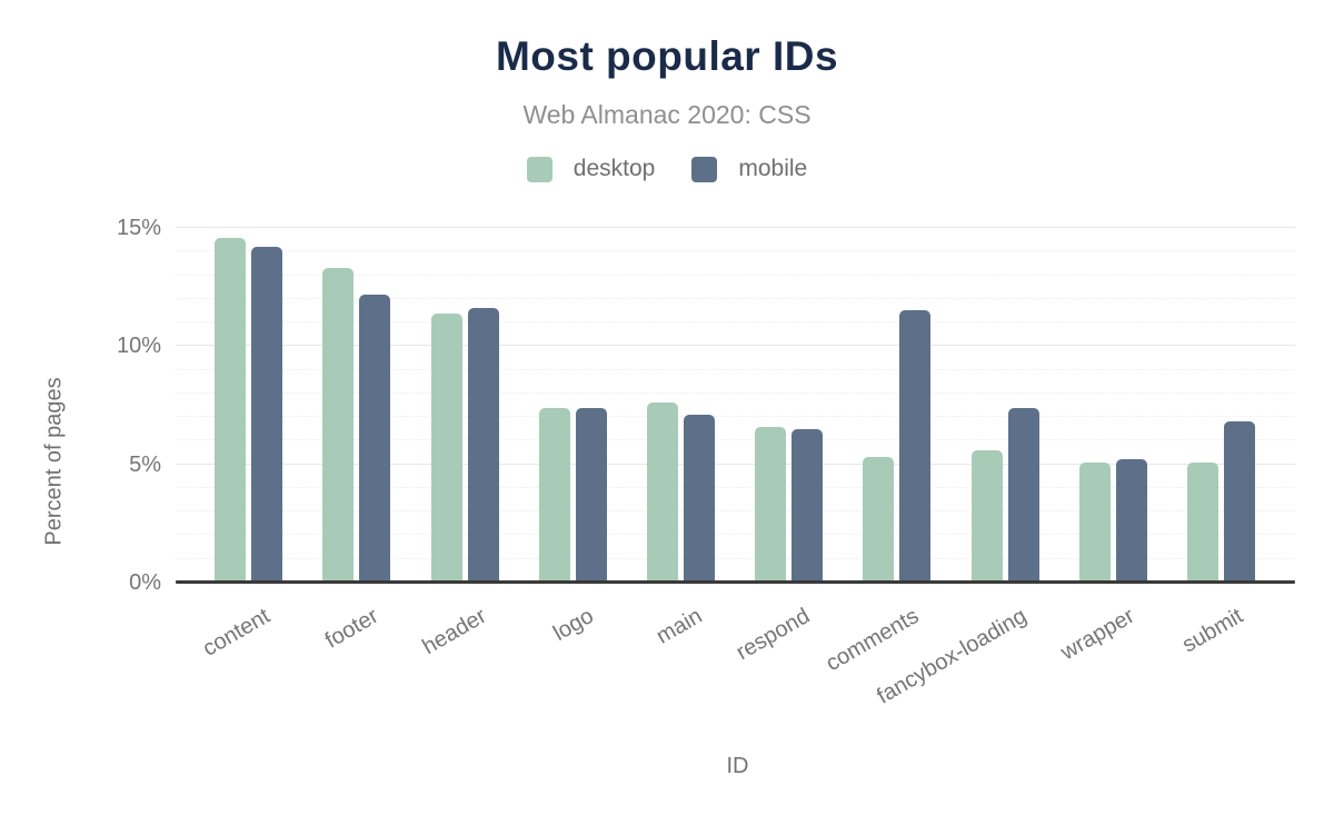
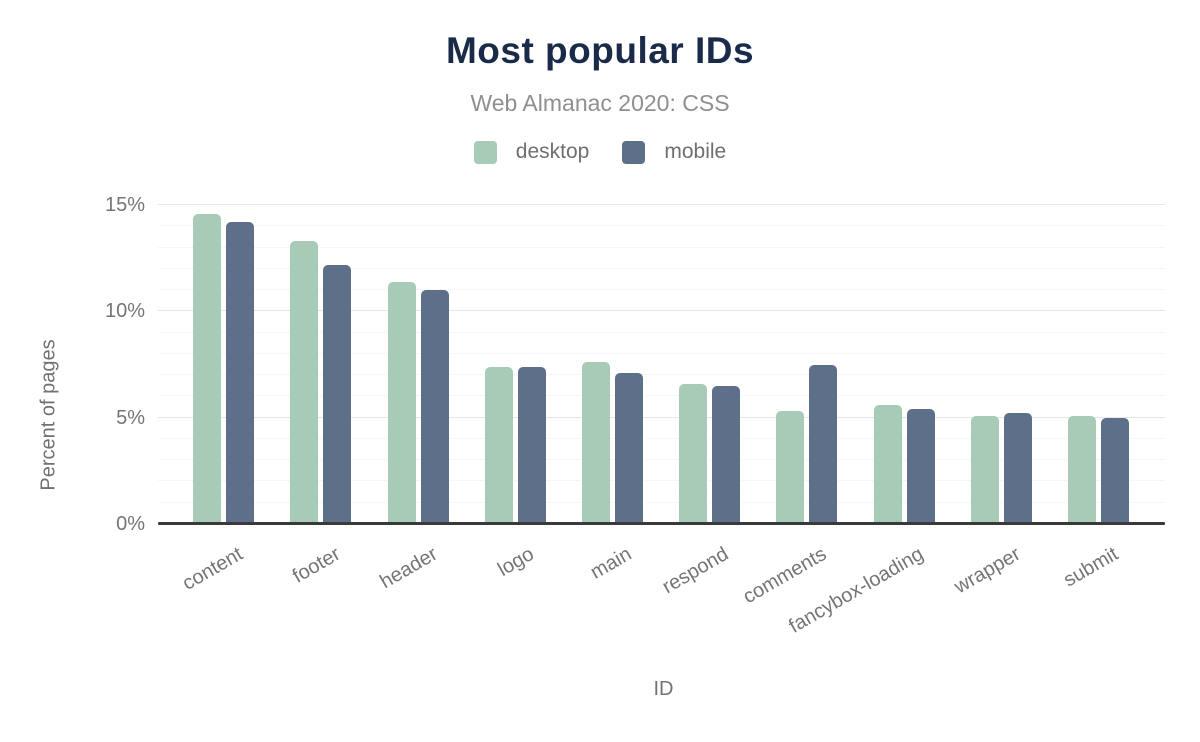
mobile/header: 11.6% -> 11.0%
mobile/comments: 11.5% -> 7.5%
mobile/fancybox-loading: 7.4% -> 5.4%
mobile/submit: 6.8% -> 5.0%
